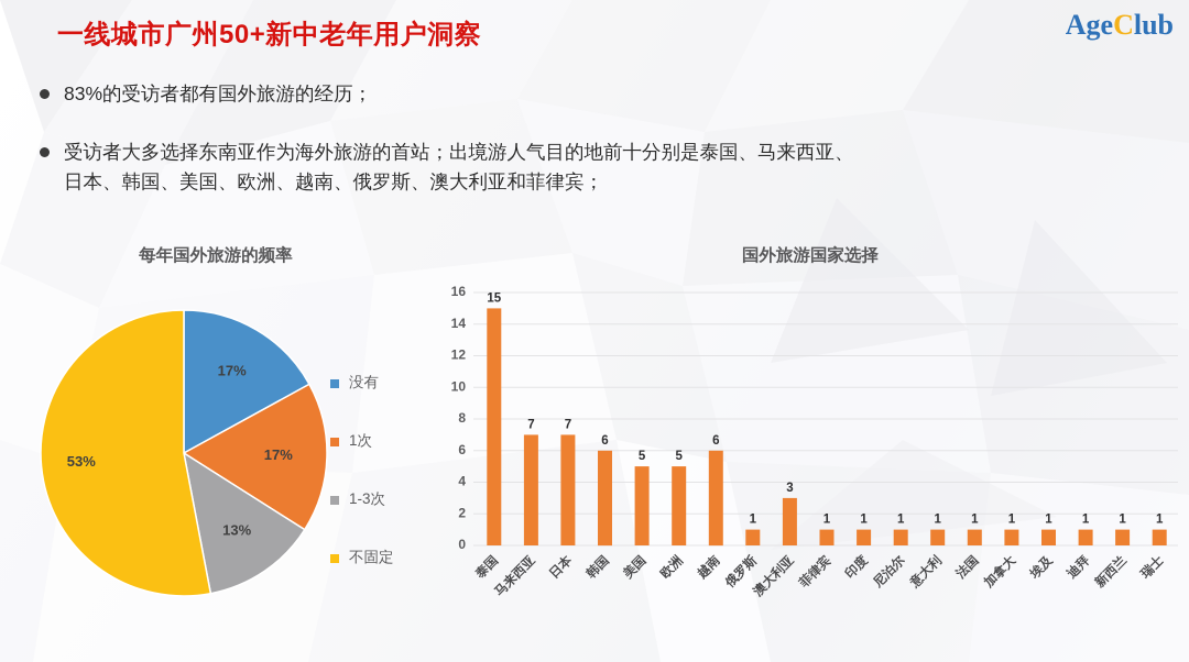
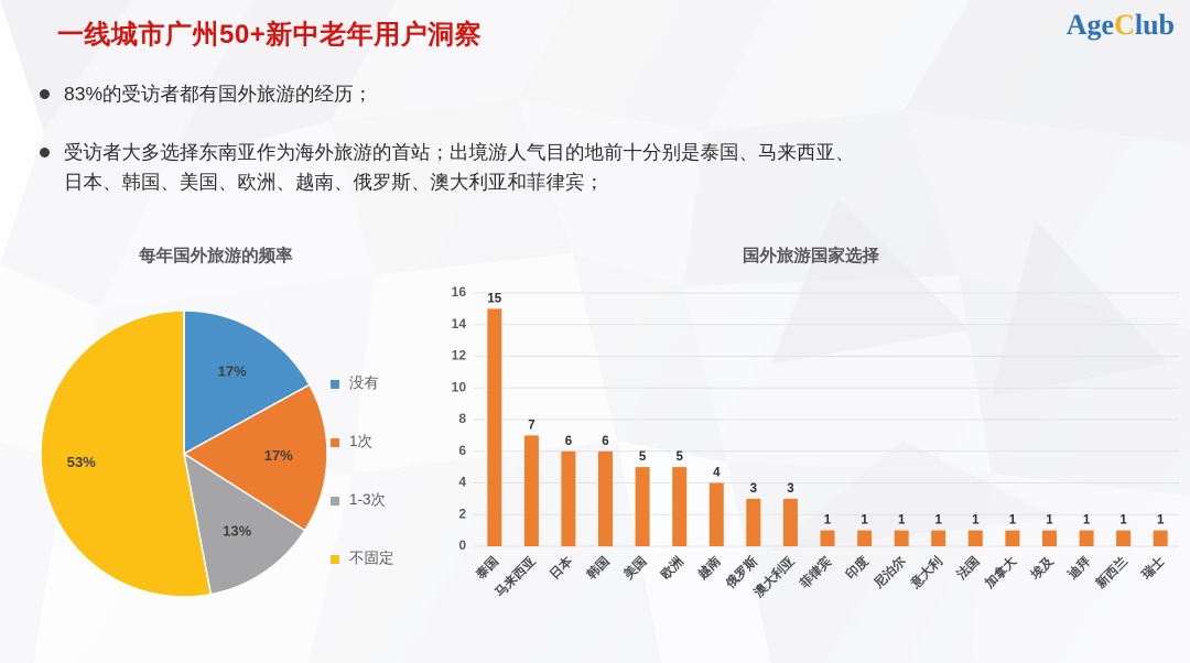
国外旅游国家选择/日本: 7 -> 6
国外旅游国家选择/越南: 6 -> 4
国外旅游国家选择/俄罗斯: 1 -> 3
